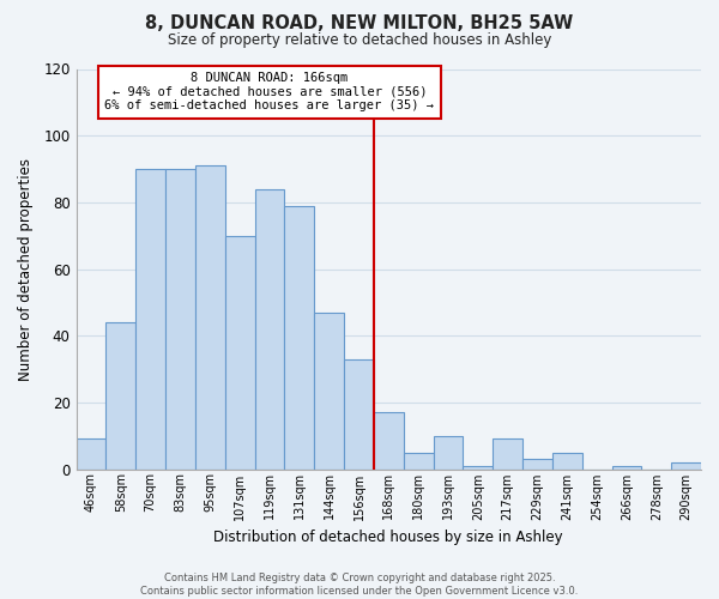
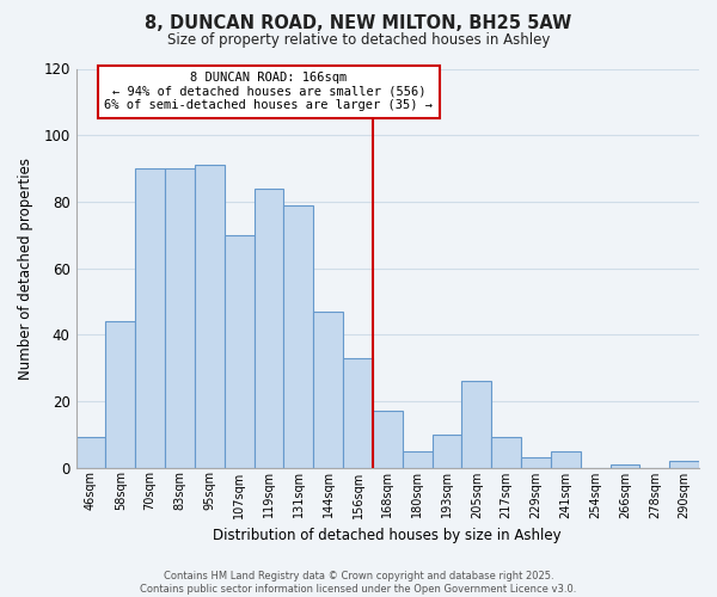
205sqm: 1 -> 26
